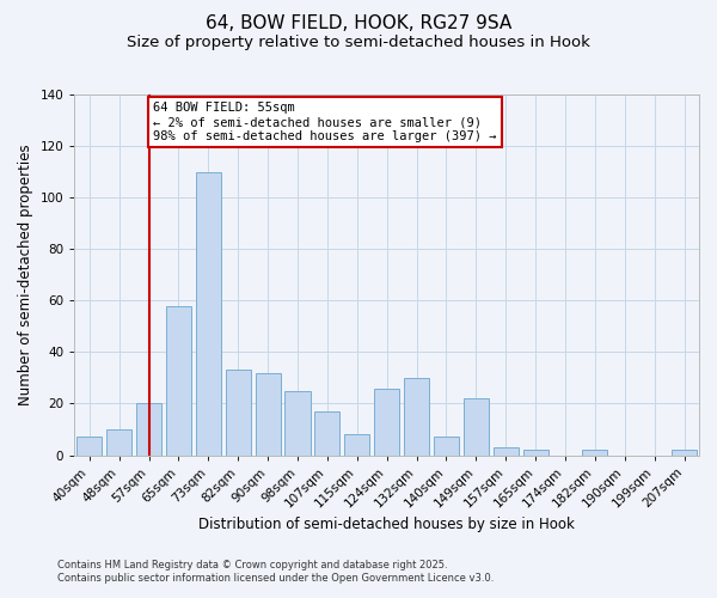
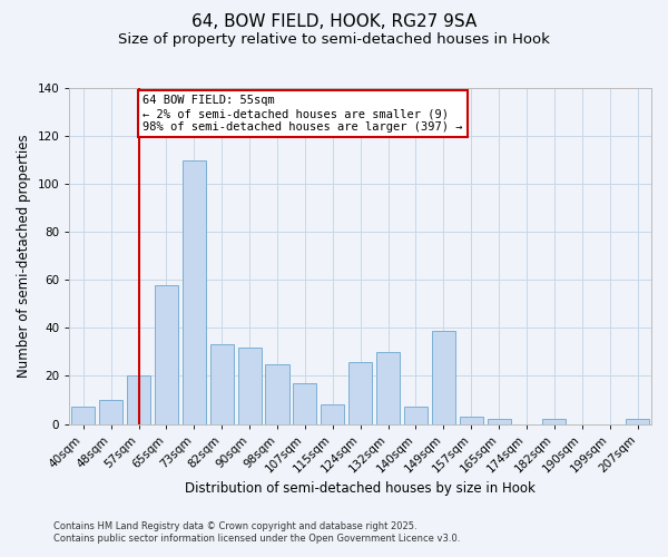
149sqm: 22 -> 39
